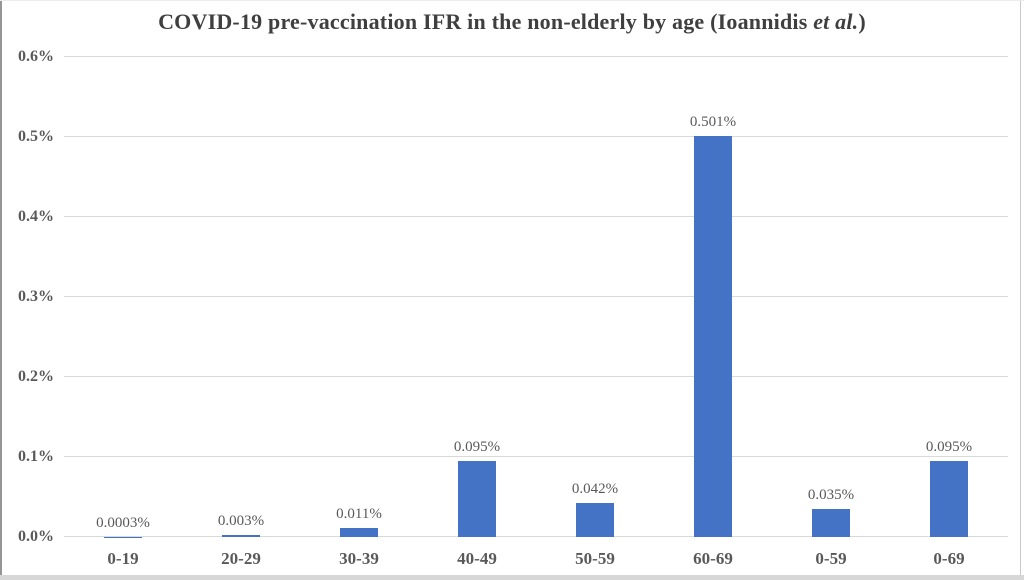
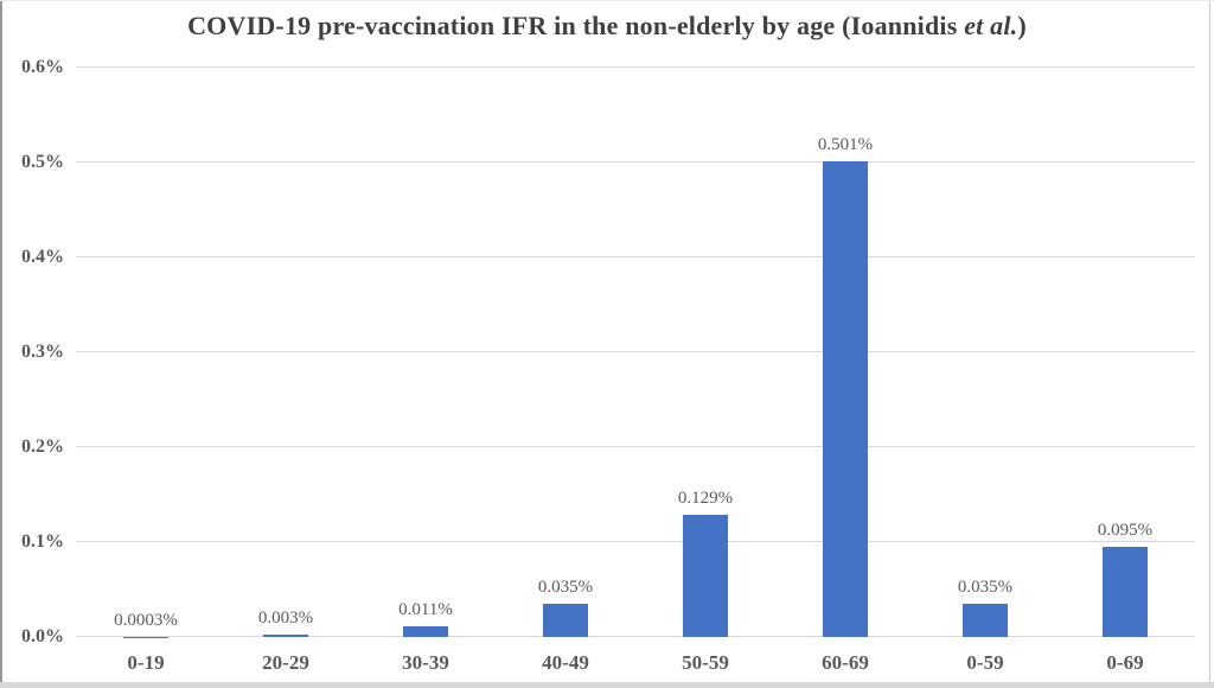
40-49: 0.095% -> 0.035%
50-59: 0.042% -> 0.129%
